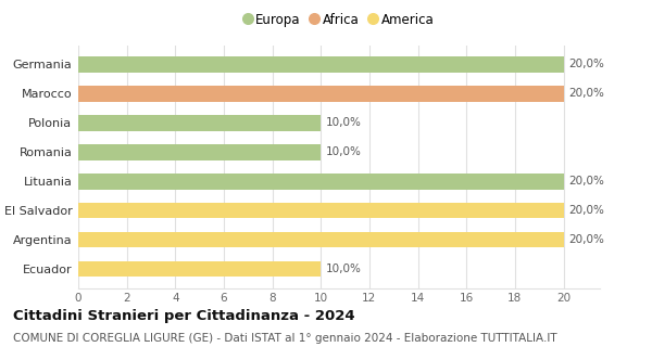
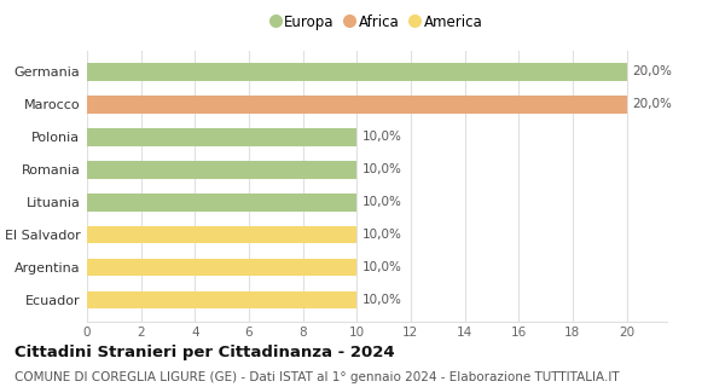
Lituania: 20,0% -> 10,0%
El Salvador: 20,0% -> 10,0%
Argentina: 20,0% -> 10,0%
